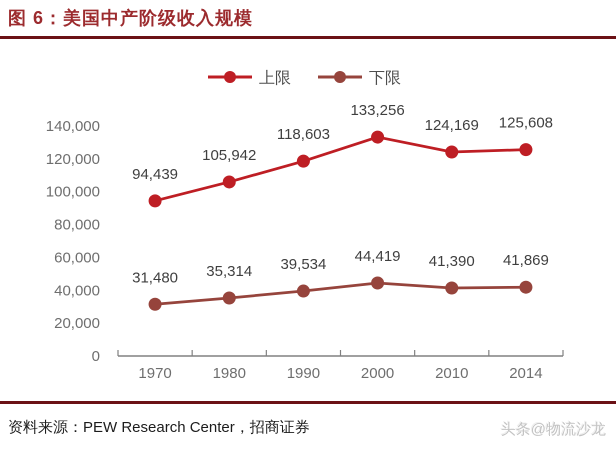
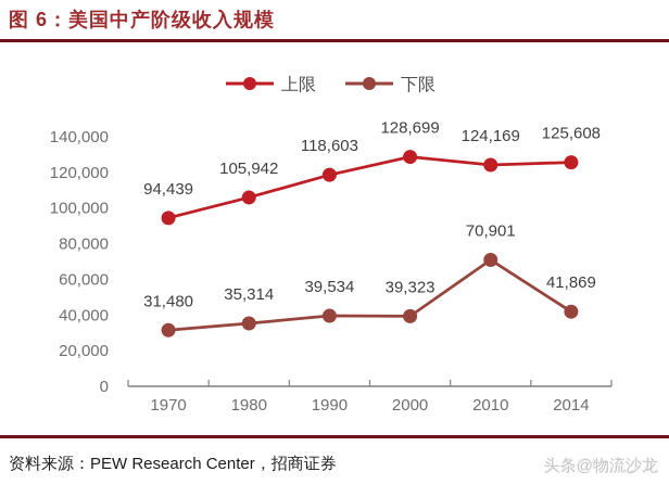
上限/2000: 133,256 -> 128,699
下限/2000: 44,419 -> 39,323
下限/2010: 41,390 -> 70,901
